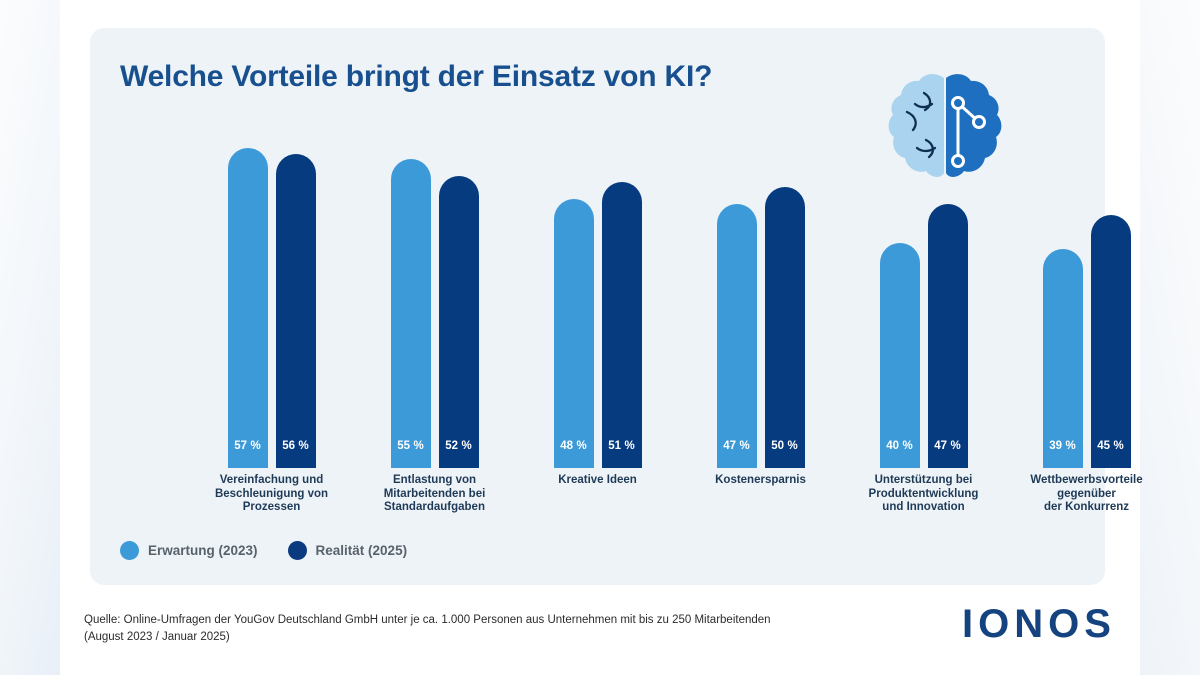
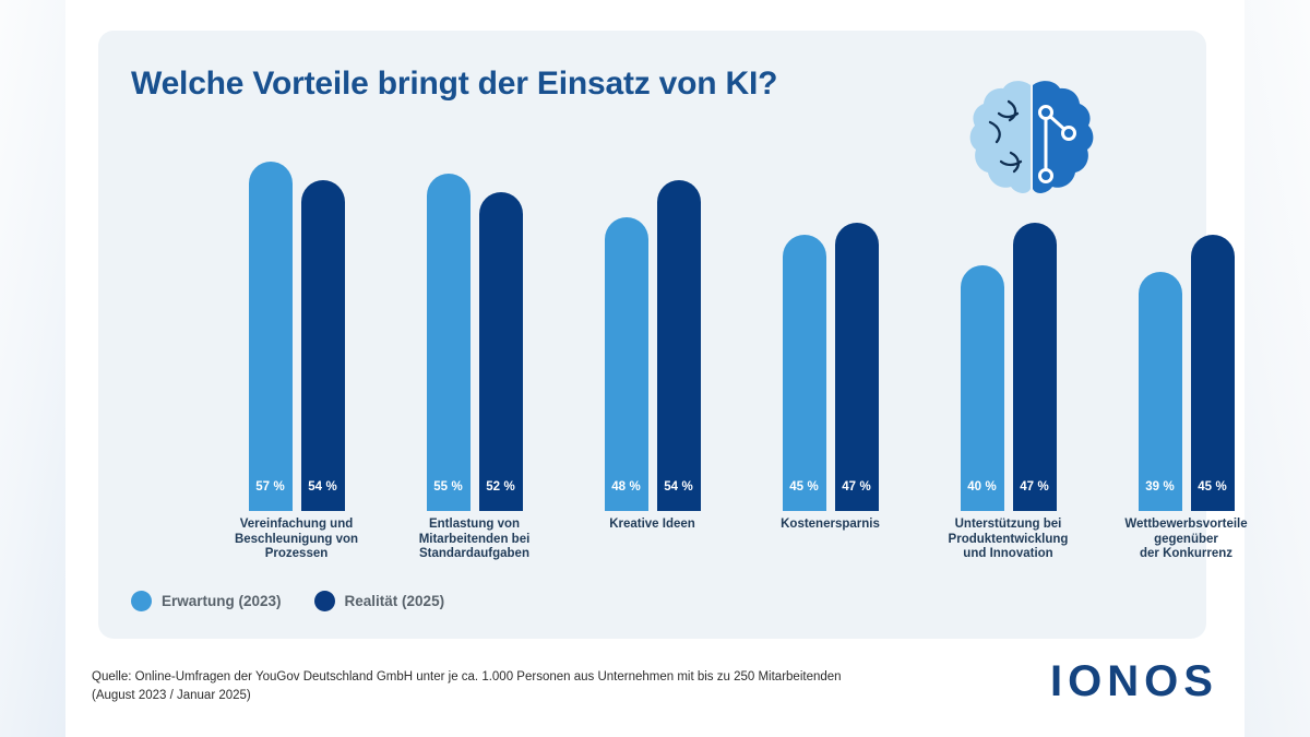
Realität (2025)/Vereinfachung und Beschleunigung von Prozessen: 56 -> 54
Realität (2025)/Kreative Ideen: 51 -> 54
Erwartung (2023)/Kostenersparnis: 47 -> 45
Realität (2025)/Kostenersparnis: 50 -> 47
